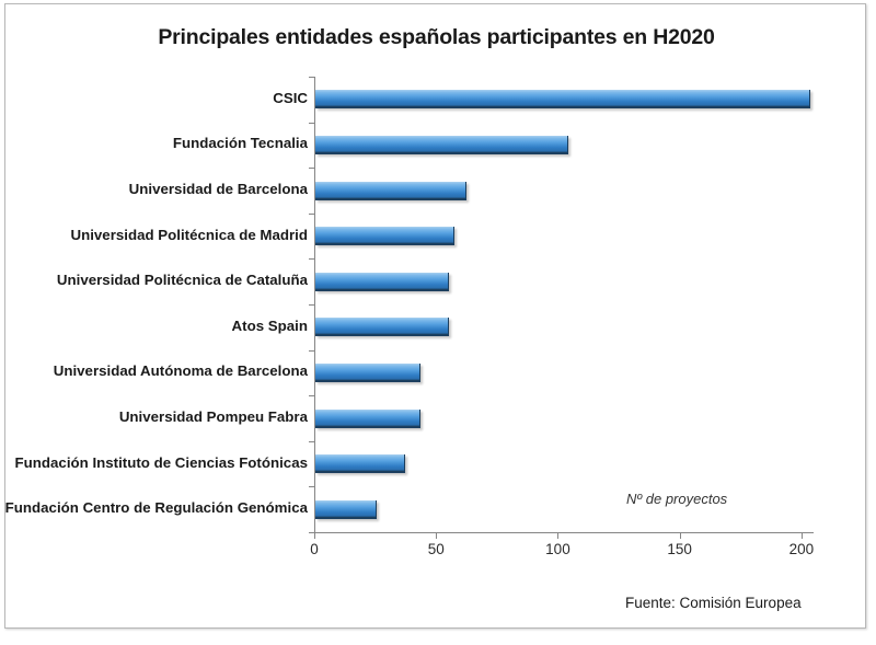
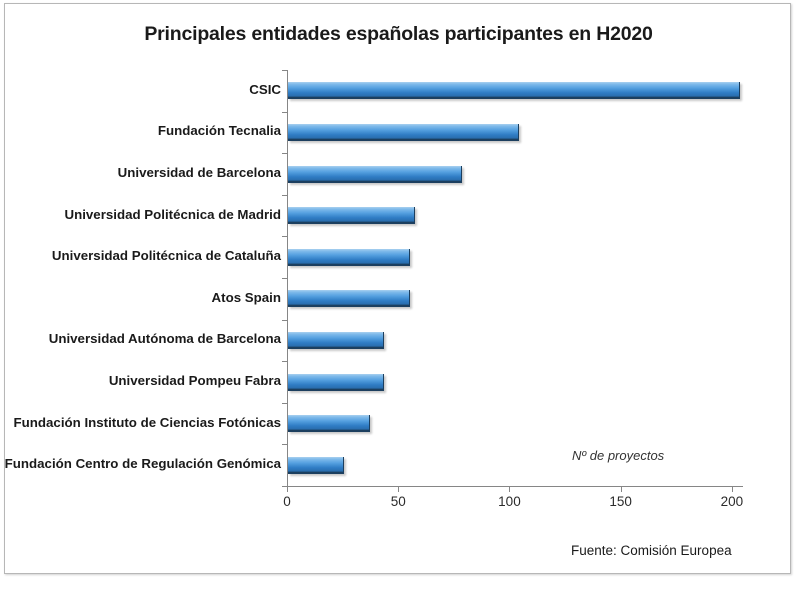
Universidad de Barcelona: 62 -> 78
